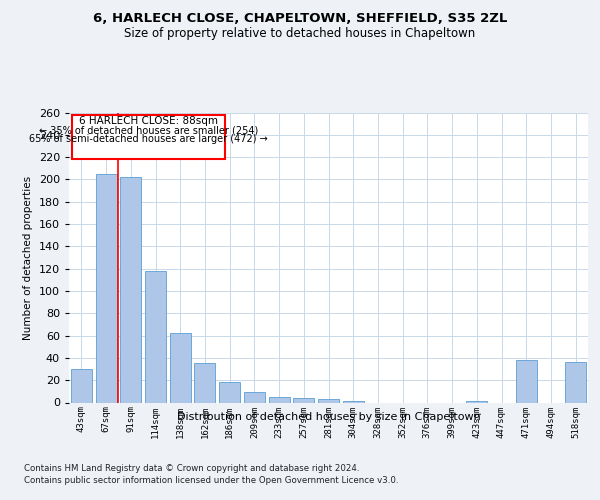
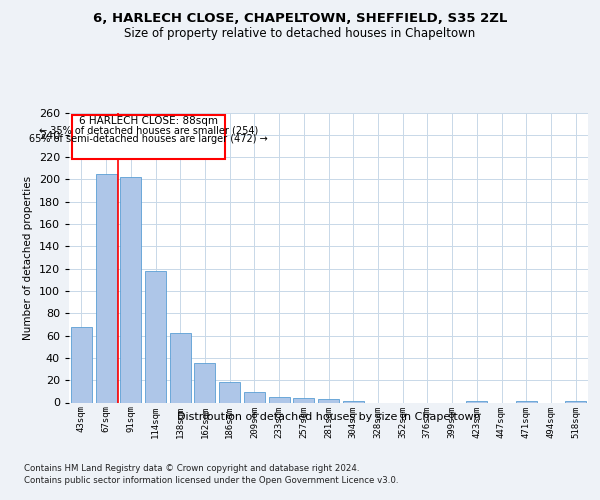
43sqm: 30 -> 68
471sqm: 38 -> 1
518sqm: 36 -> 1
